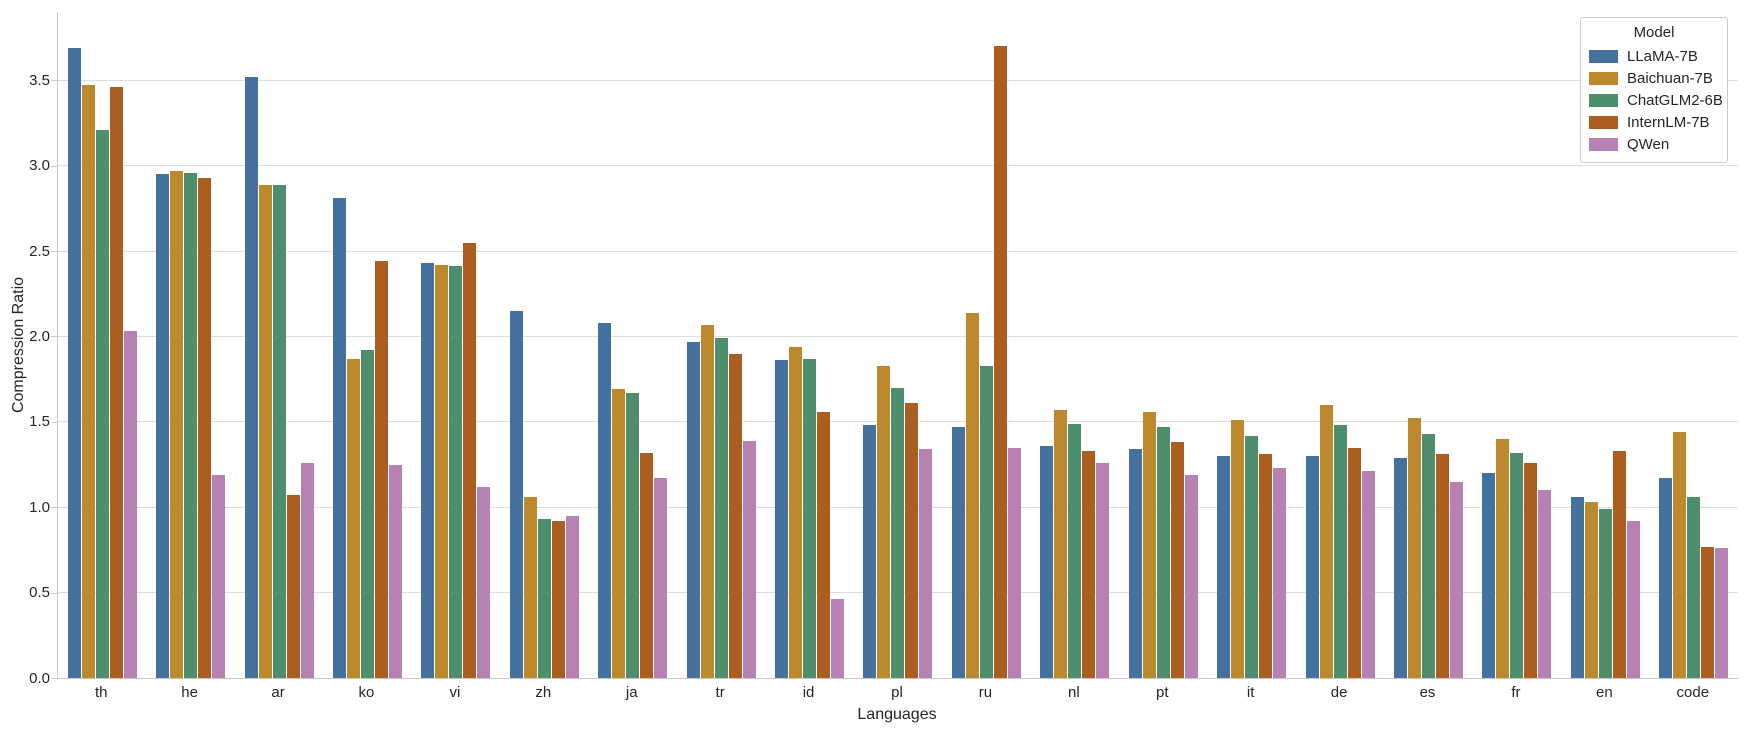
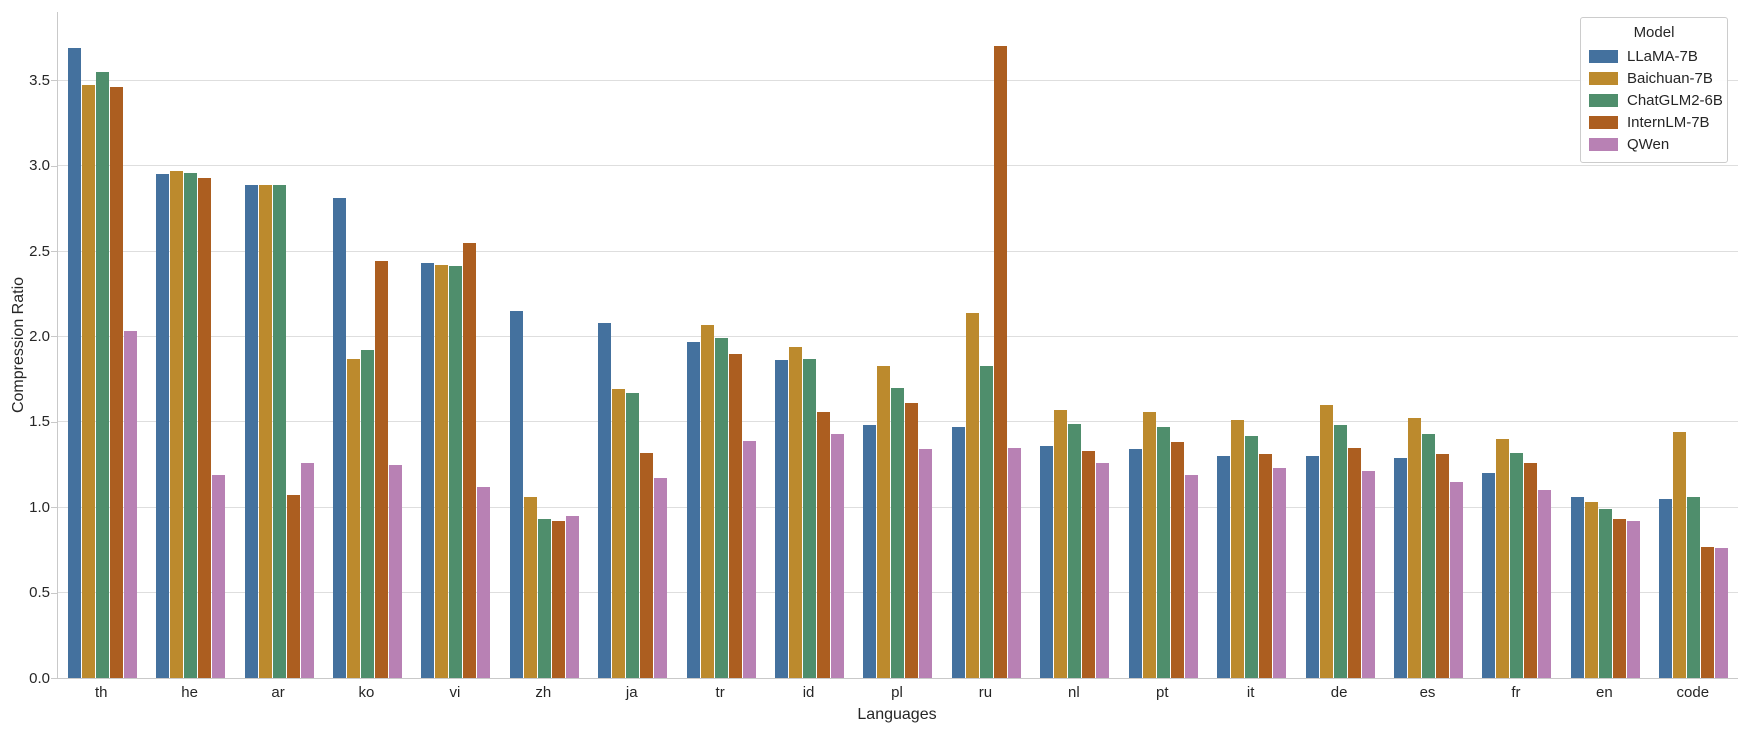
ChatGLM2-6B/th: 3.21 -> 3.55
LLaMA-7B/ar: 3.52 -> 2.89
QWen/id: 0.46 -> 1.43
InternLM-7B/en: 1.33 -> 0.93
LLaMA-7B/code: 1.17 -> 1.05
